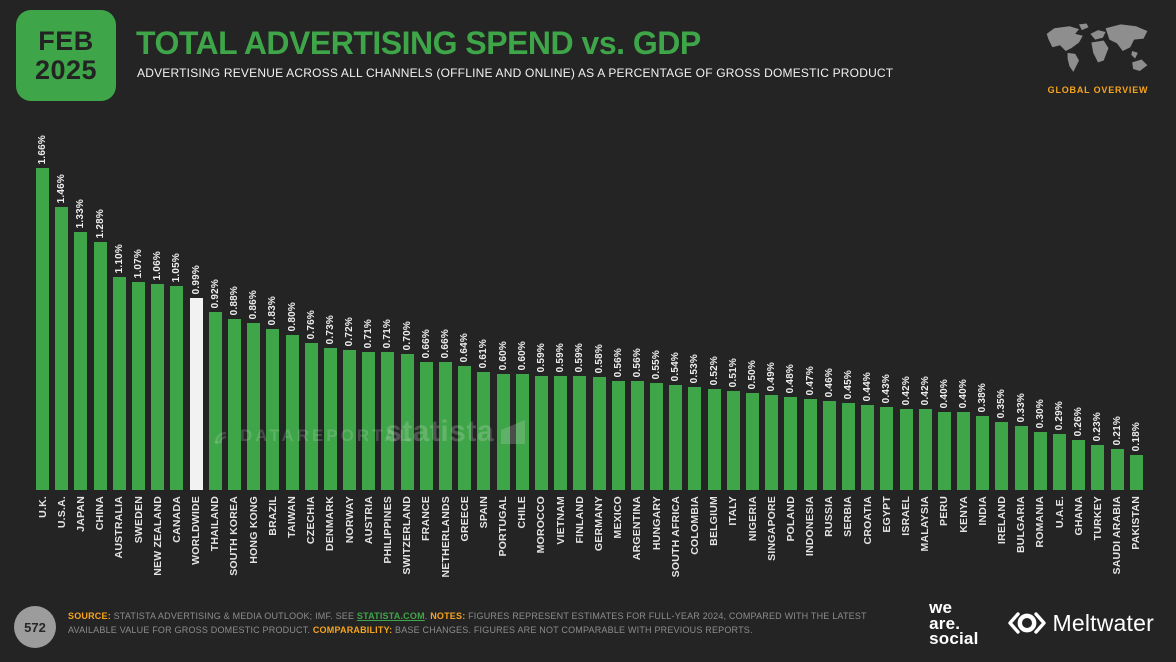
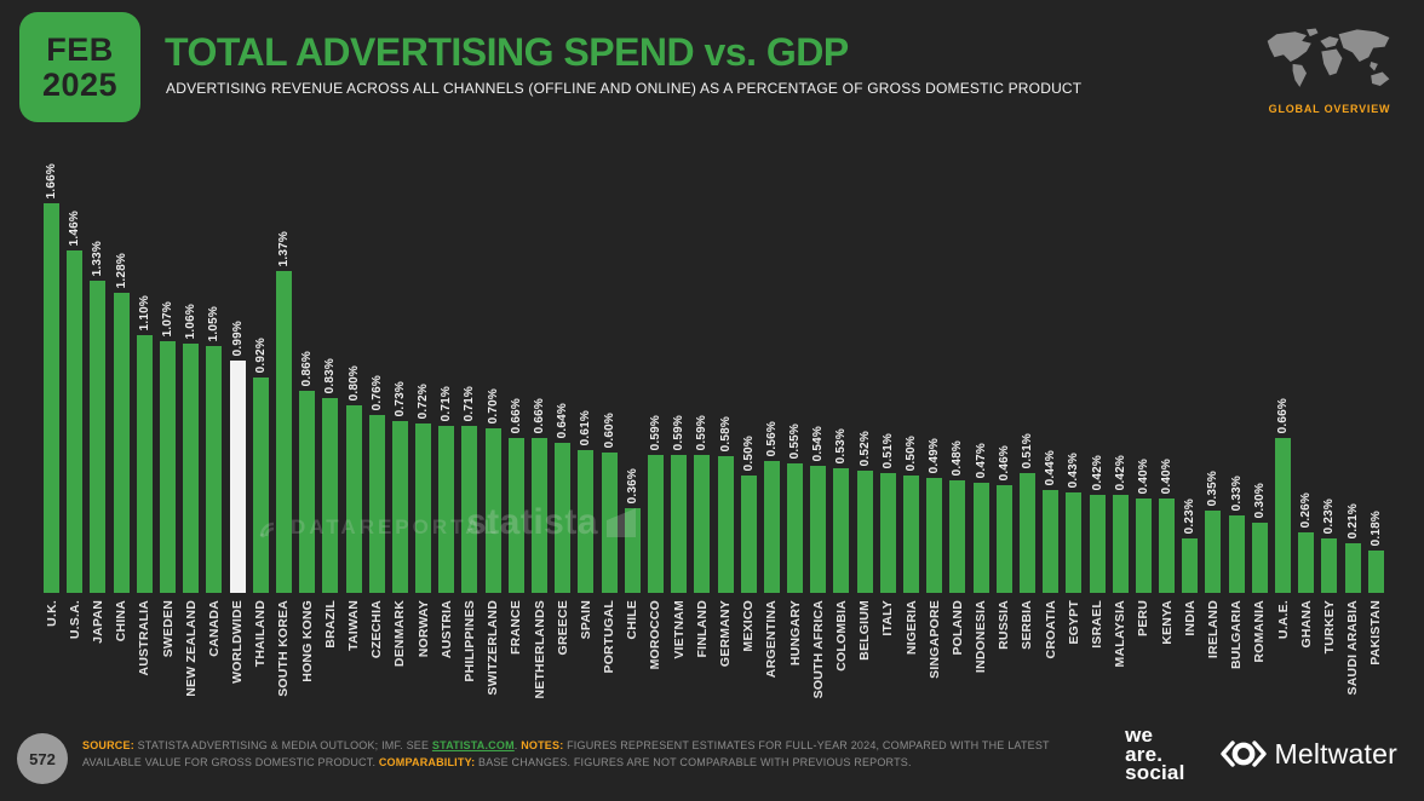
SOUTH KOREA: 0.88% -> 1.37%
CHILE: 0.60% -> 0.36%
MEXICO: 0.56% -> 0.50%
SERBIA: 0.45% -> 0.51%
INDIA: 0.38% -> 0.23%
U.A.E.: 0.29% -> 0.66%
